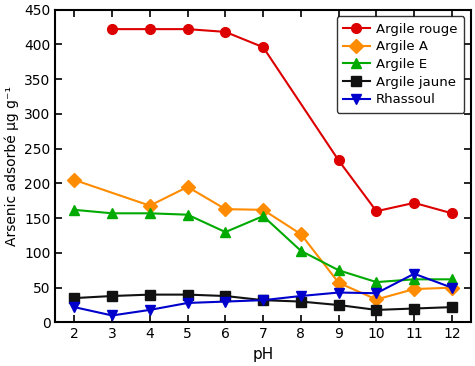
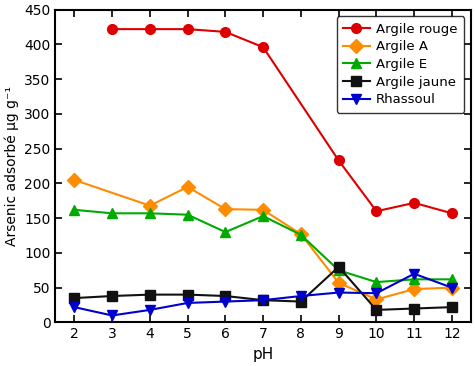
Argile E/8: 103 -> 126
Argile jaune/9: 25 -> 80
